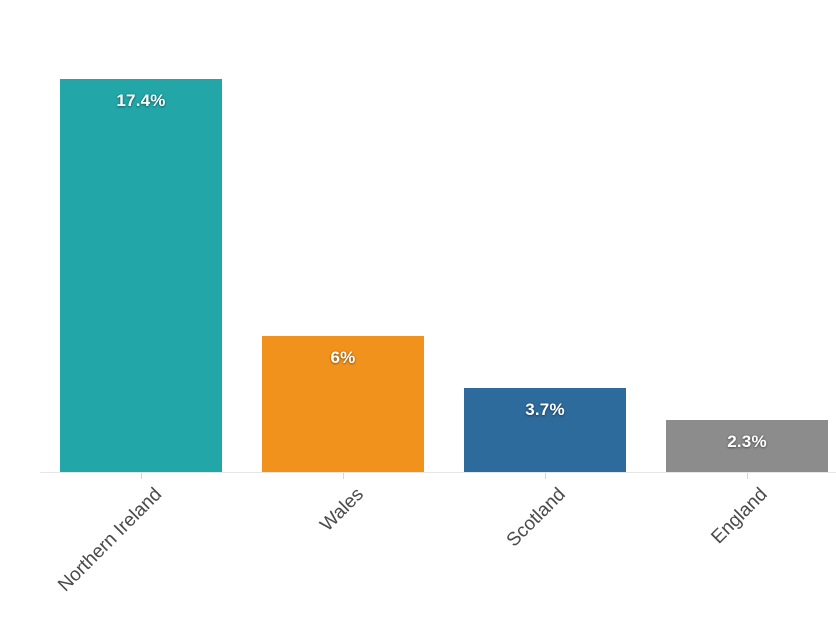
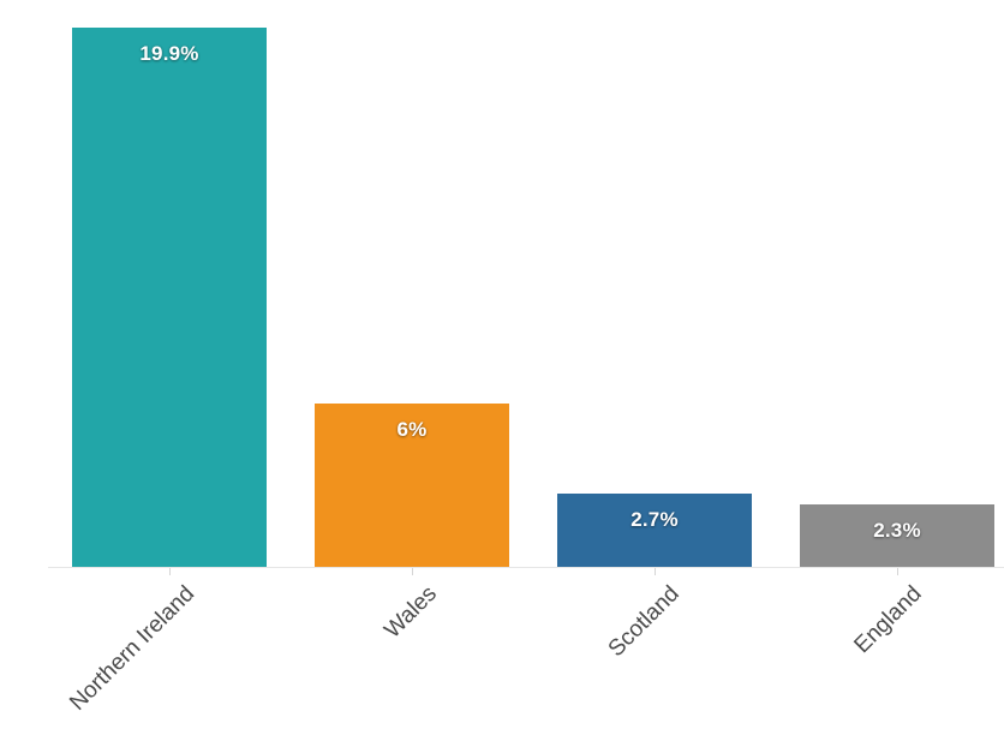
Northern Ireland: 17.4% -> 19.9%
Scotland: 3.7% -> 2.7%
